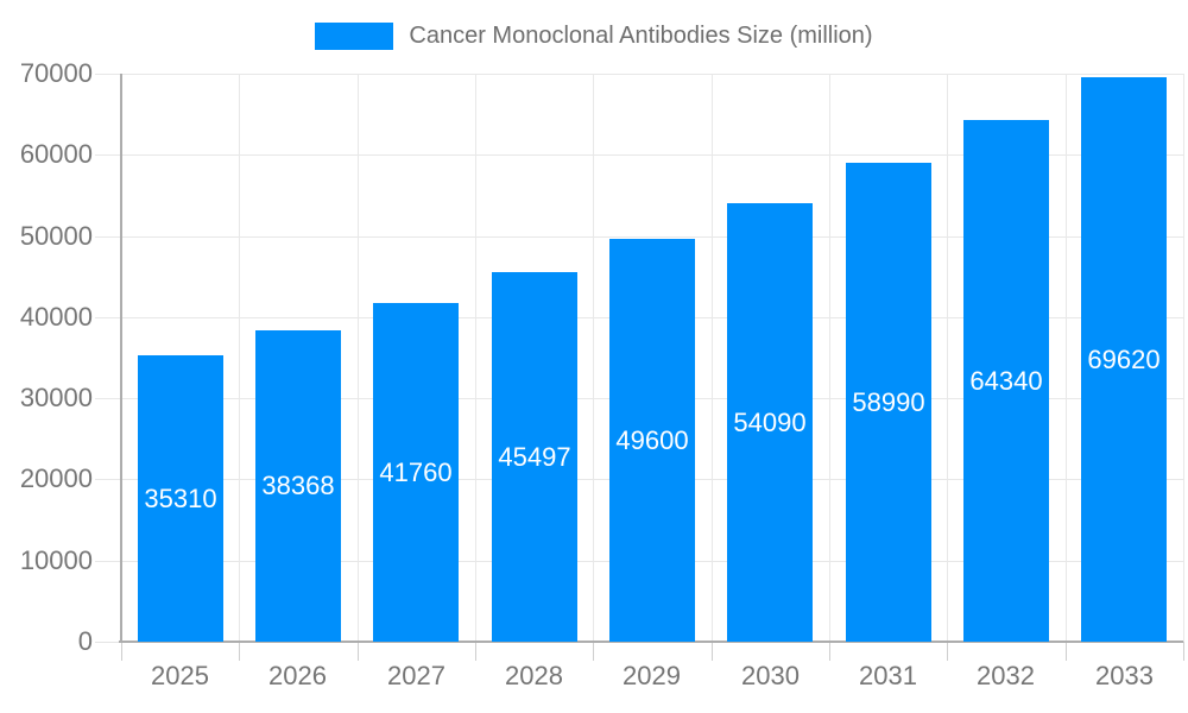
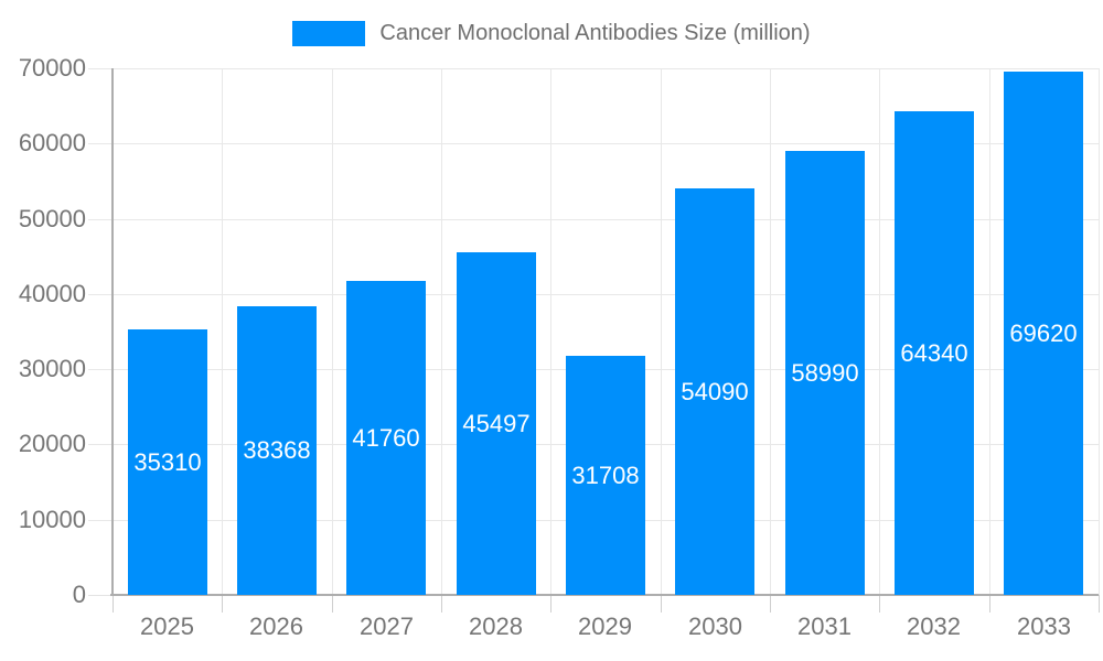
2029: 49600 -> 31708
